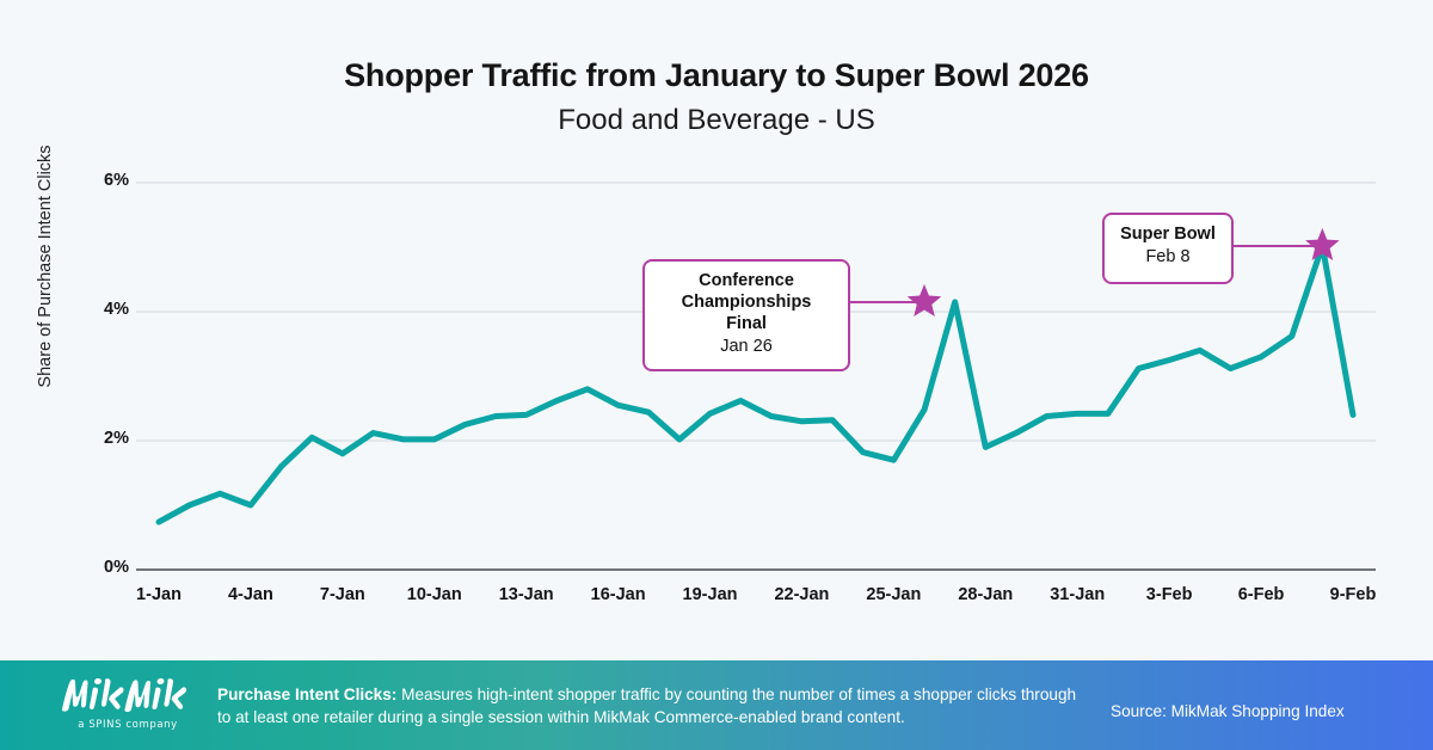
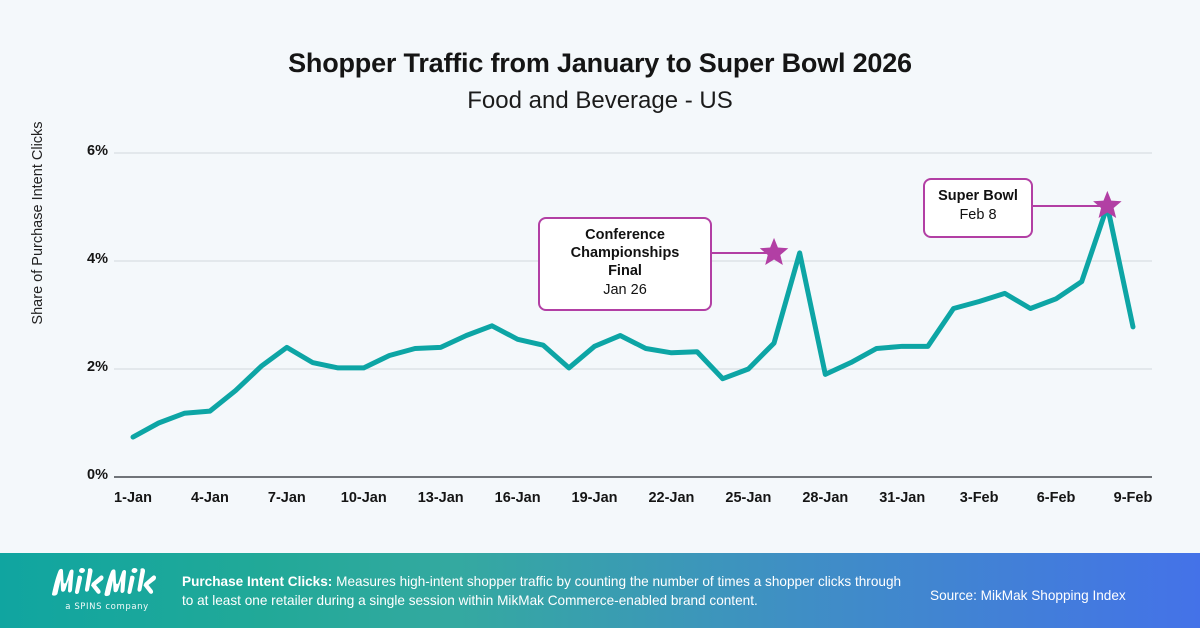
4-Jan: 1.0% -> 1.2%
7-Jan: 1.8% -> 2.4%
25-Jan: 1.7% -> 2.0%
9-Feb: 2.4% -> 2.8%
